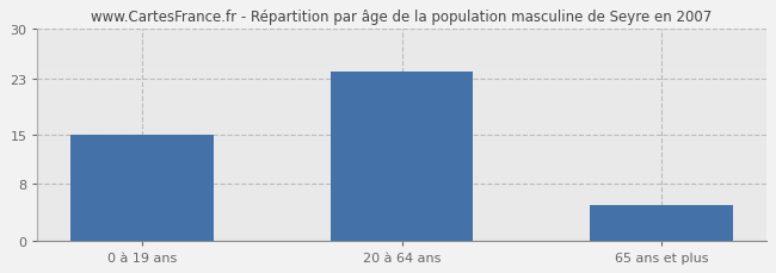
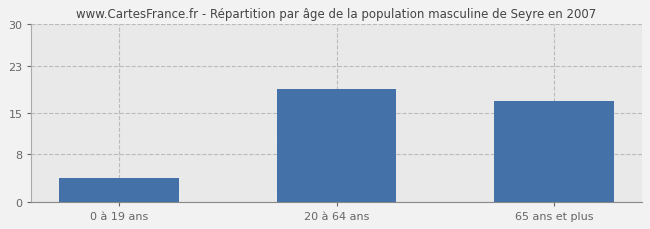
0 à 19 ans: 15 -> 4
20 à 64 ans: 24 -> 19
65 ans et plus: 5 -> 17
